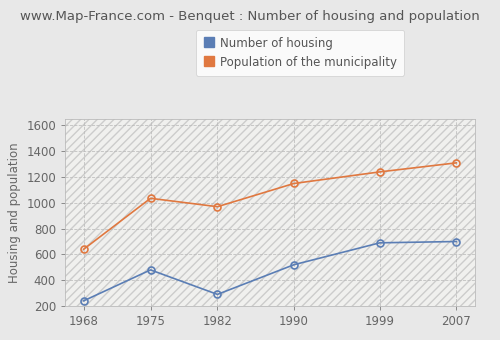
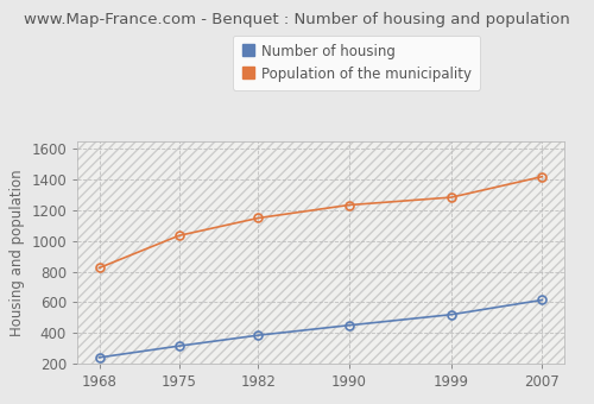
Population of the municipality/1968: 640 -> 820
Number of housing/1975: 480 -> 320
Number of housing/1982: 290 -> 380
Population of the municipality/1982: 970 -> 1150
Number of housing/1990: 520 -> 450
Population of the municipality/1990: 1150 -> 1240
Number of housing/1999: 690 -> 520
Population of the municipality/1999: 1240 -> 1280
Number of housing/2007: 700 -> 620
Population of the municipality/2007: 1310 -> 1420
